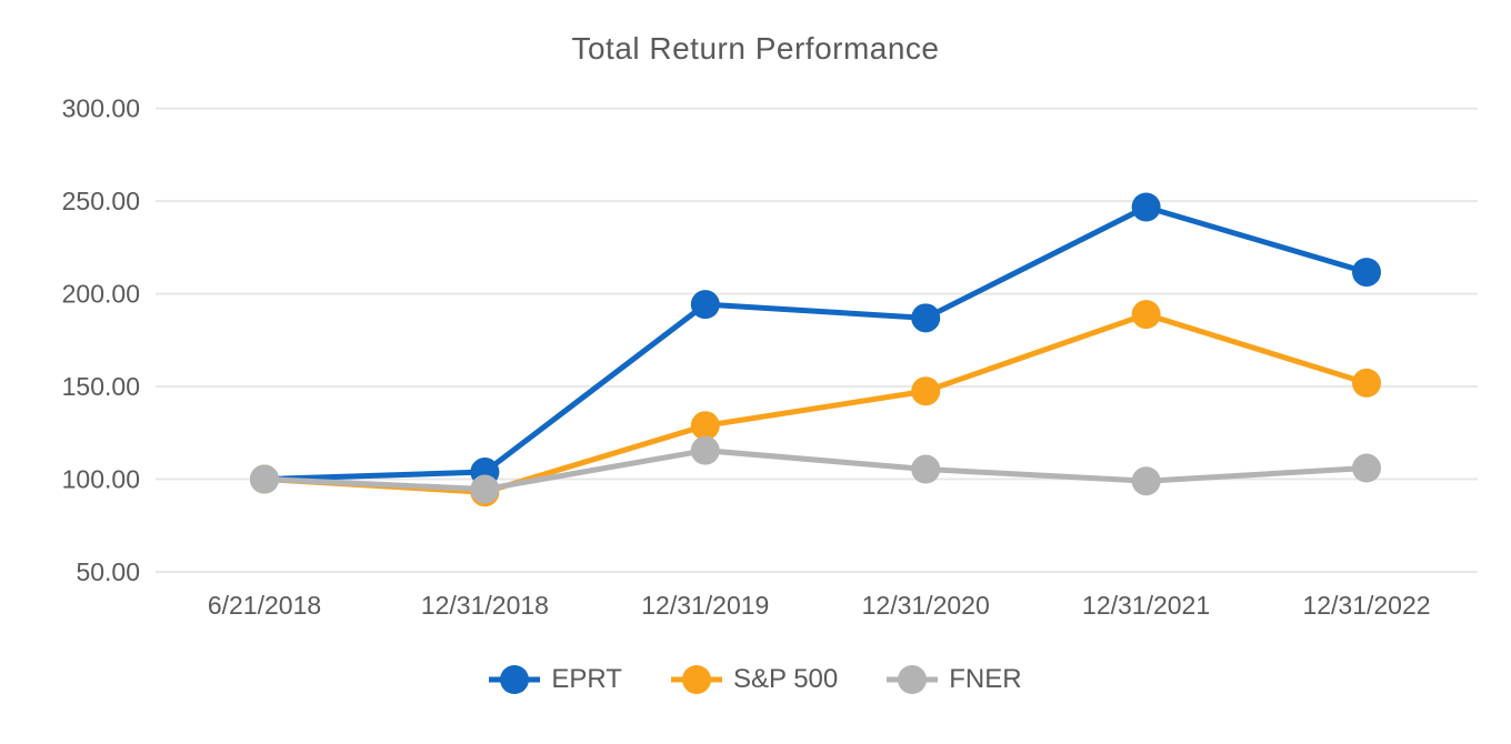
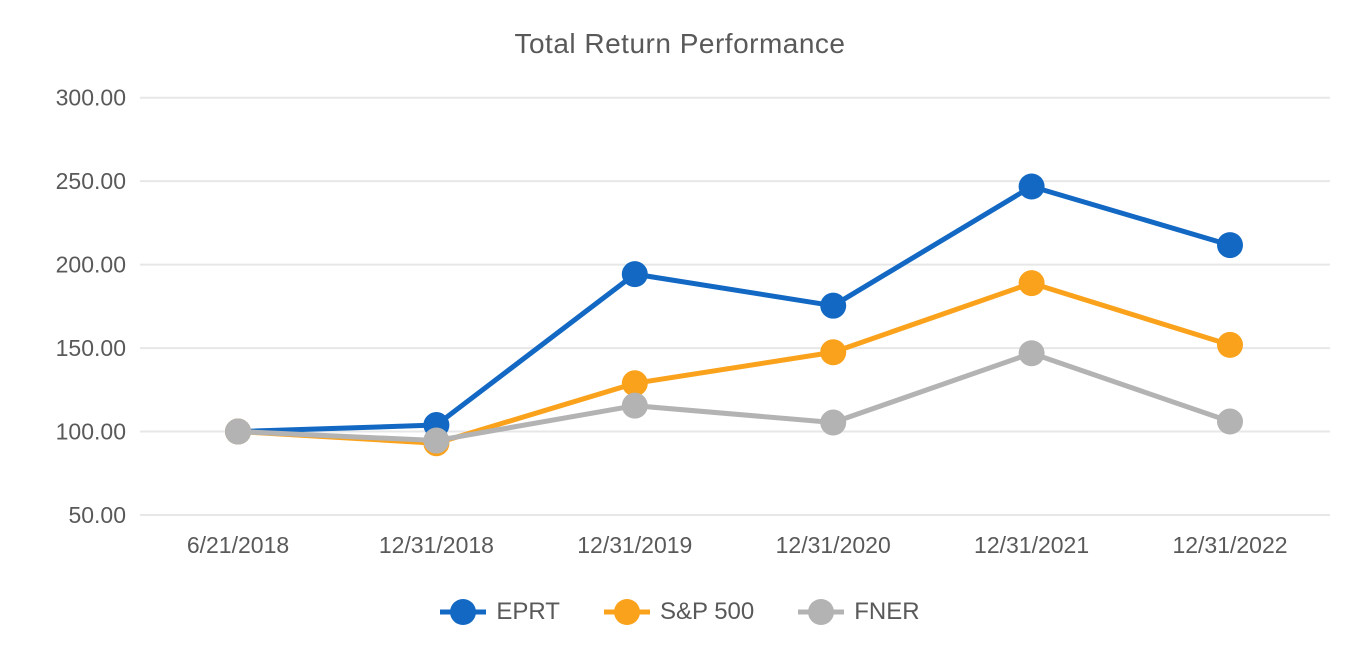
EPRT/12/31/2020: 187 -> 175
FNER/12/31/2021: 99 -> 147
